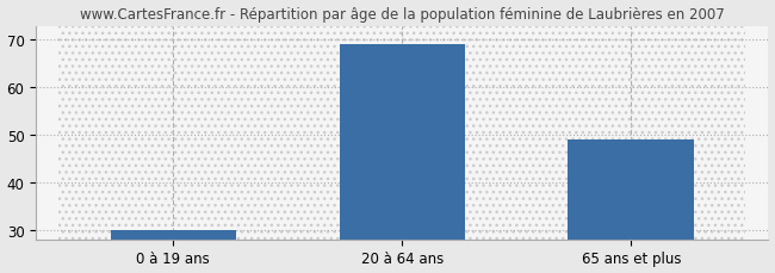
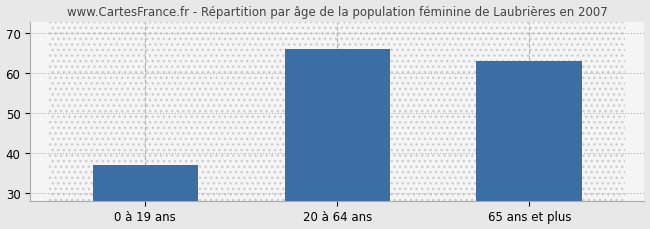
0 à 19 ans: 30 -> 37
20 à 64 ans: 69 -> 66
65 ans et plus: 49 -> 63
